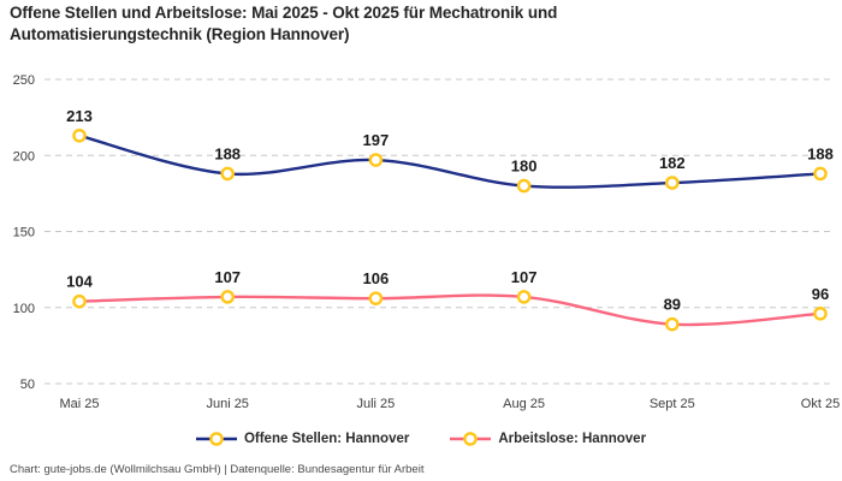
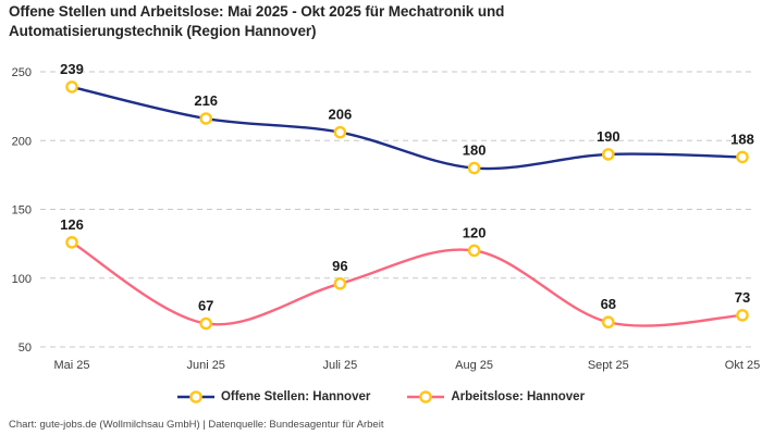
Offene Stellen: Hannover/Mai 25: 213 -> 239
Arbeitslose: Hannover/Mai 25: 104 -> 126
Offene Stellen: Hannover/Juni 25: 188 -> 216
Arbeitslose: Hannover/Juni 25: 107 -> 67
Offene Stellen: Hannover/Juli 25: 197 -> 206
Arbeitslose: Hannover/Juli 25: 106 -> 96
Arbeitslose: Hannover/Aug 25: 107 -> 120
Offene Stellen: Hannover/Sept 25: 182 -> 190
Arbeitslose: Hannover/Sept 25: 89 -> 68
Arbeitslose: Hannover/Okt 25: 96 -> 73
